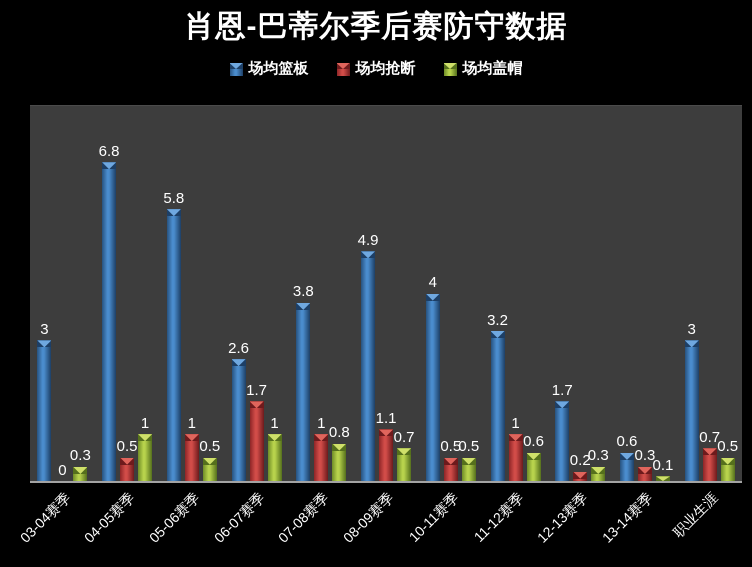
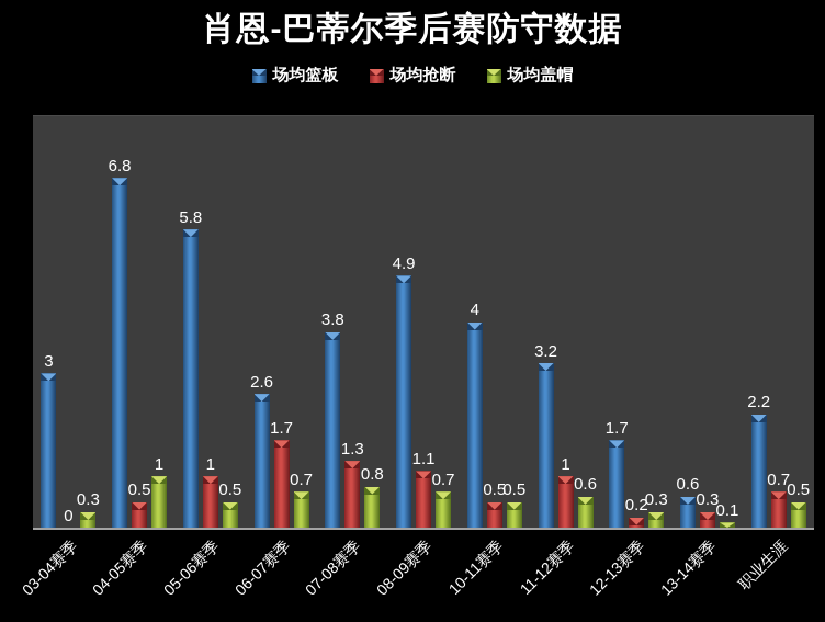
场均盖帽/06-07赛季: 1 -> 0.7
场均抢断/07-08赛季: 1 -> 1.3
场均篮板/职业生涯: 3 -> 2.2
